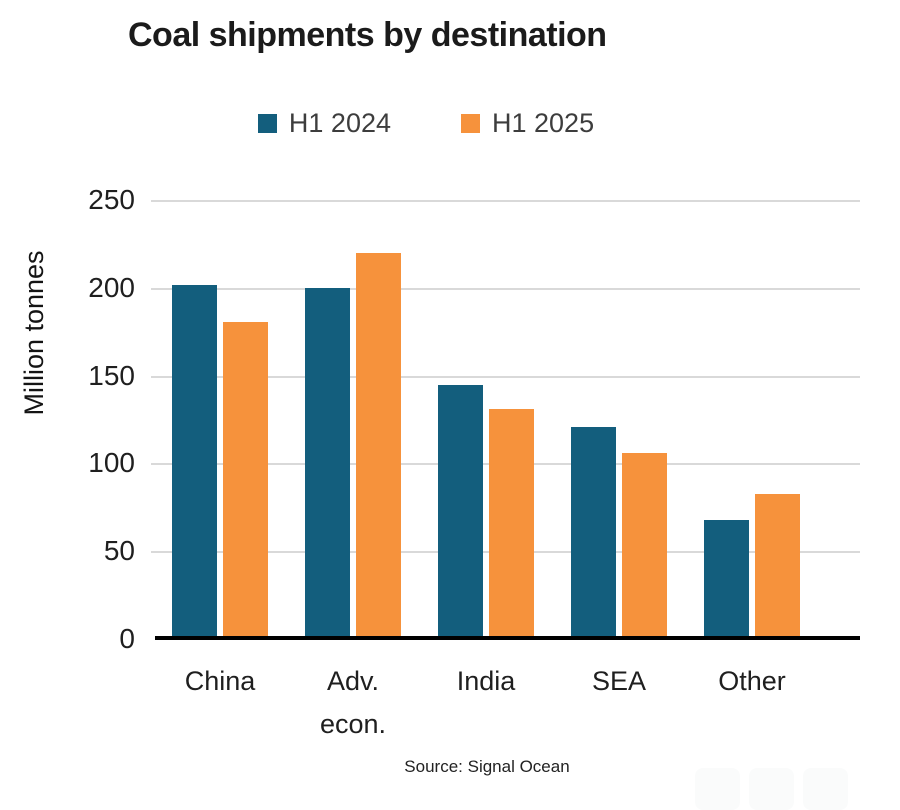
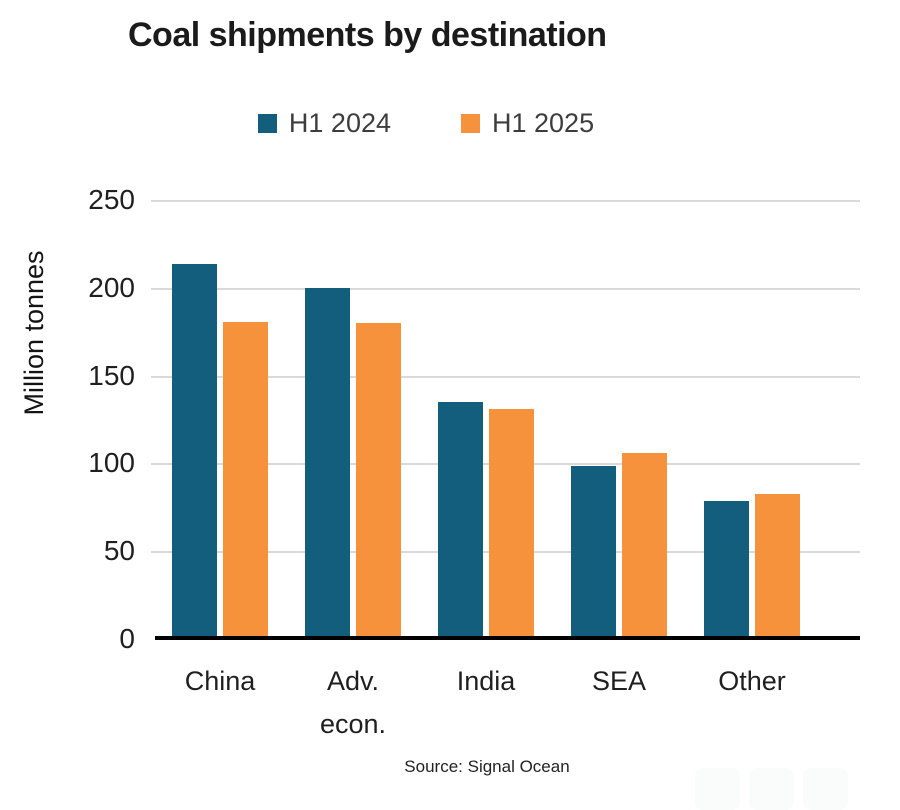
H1 2024/China: 200 -> 212
H1 2025/Adv. econ.: 218 -> 178
H1 2024/India: 143 -> 133
H1 2024/SEA: 119 -> 97
H1 2024/Other: 66 -> 77
